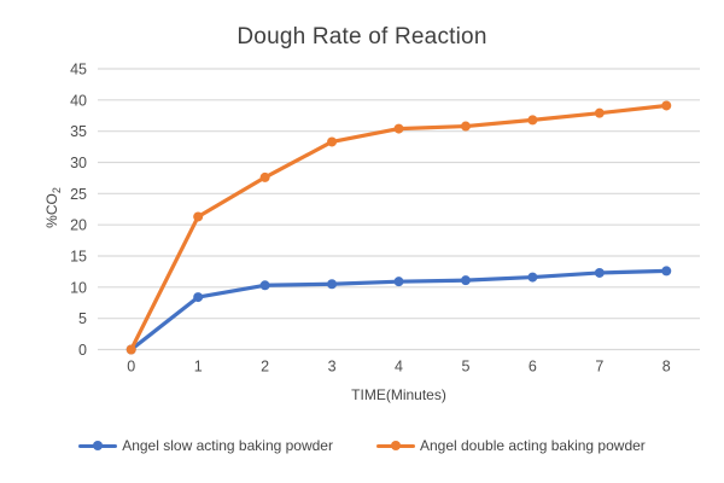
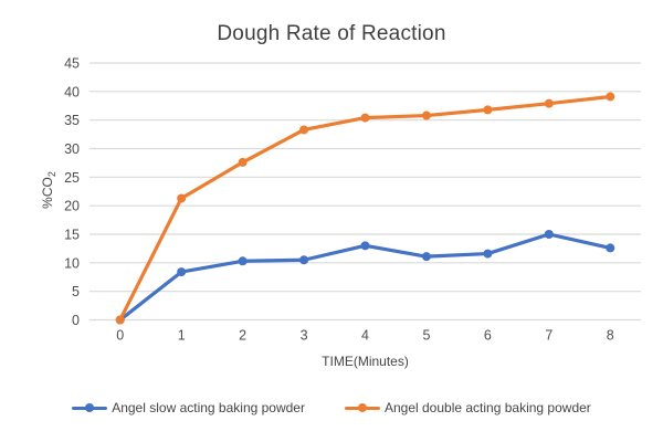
Angel slow acting baking powder/4: 11 -> 13
Angel slow acting baking powder/7: 12 -> 15
